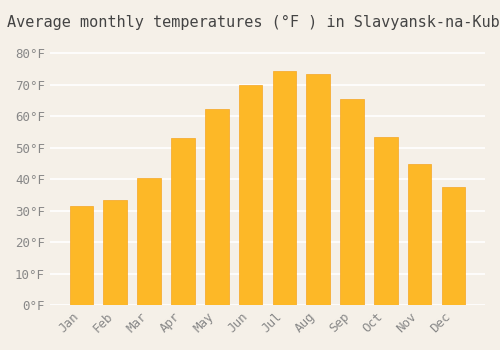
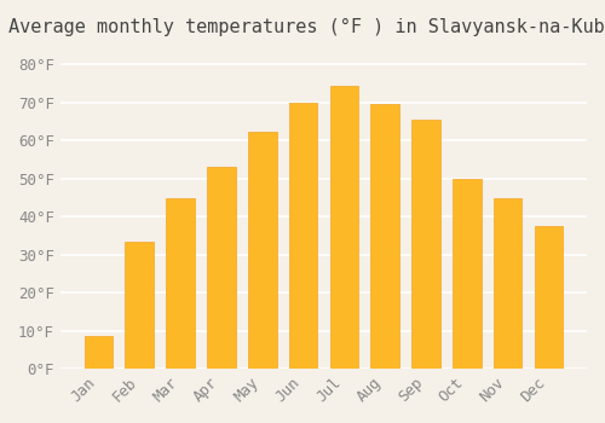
Jan: 31.5°F -> 8.5°F
Mar: 40.5°F -> 45.0°F
Aug: 73.5°F -> 69.5°F
Oct: 53.5°F -> 50.0°F
